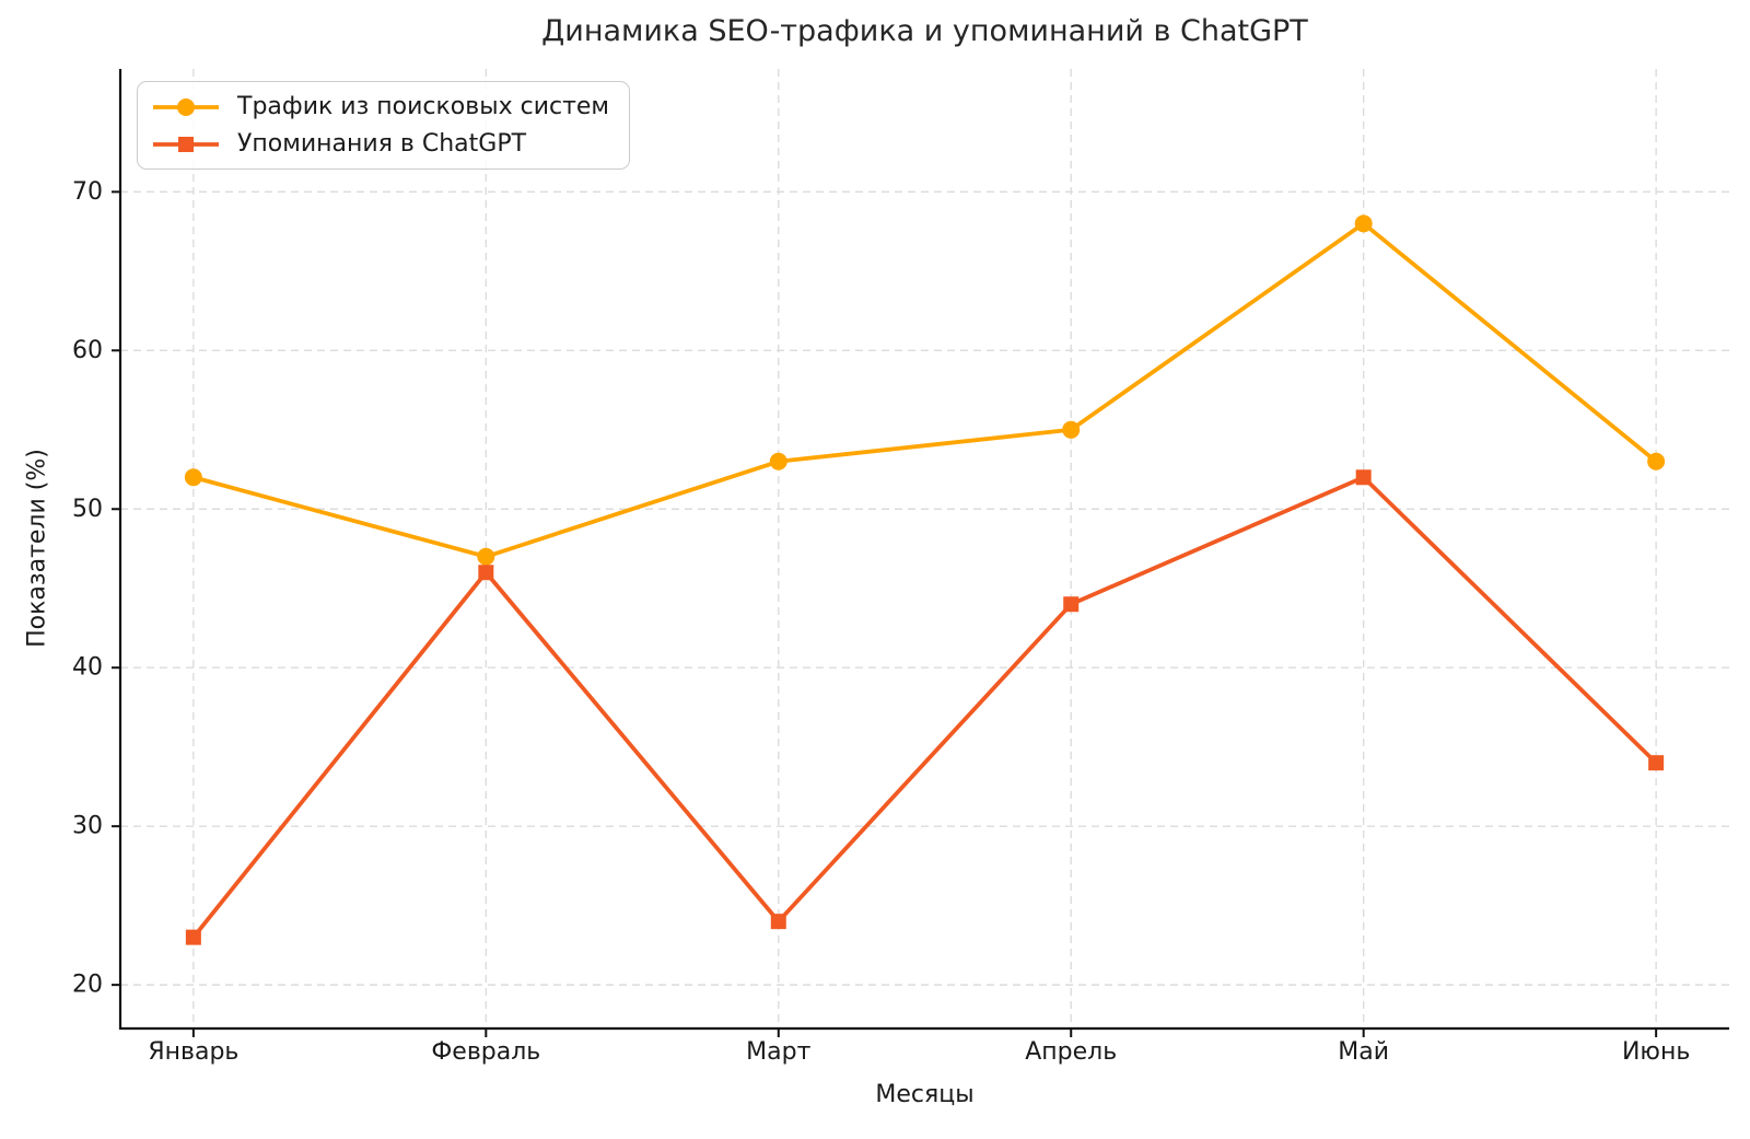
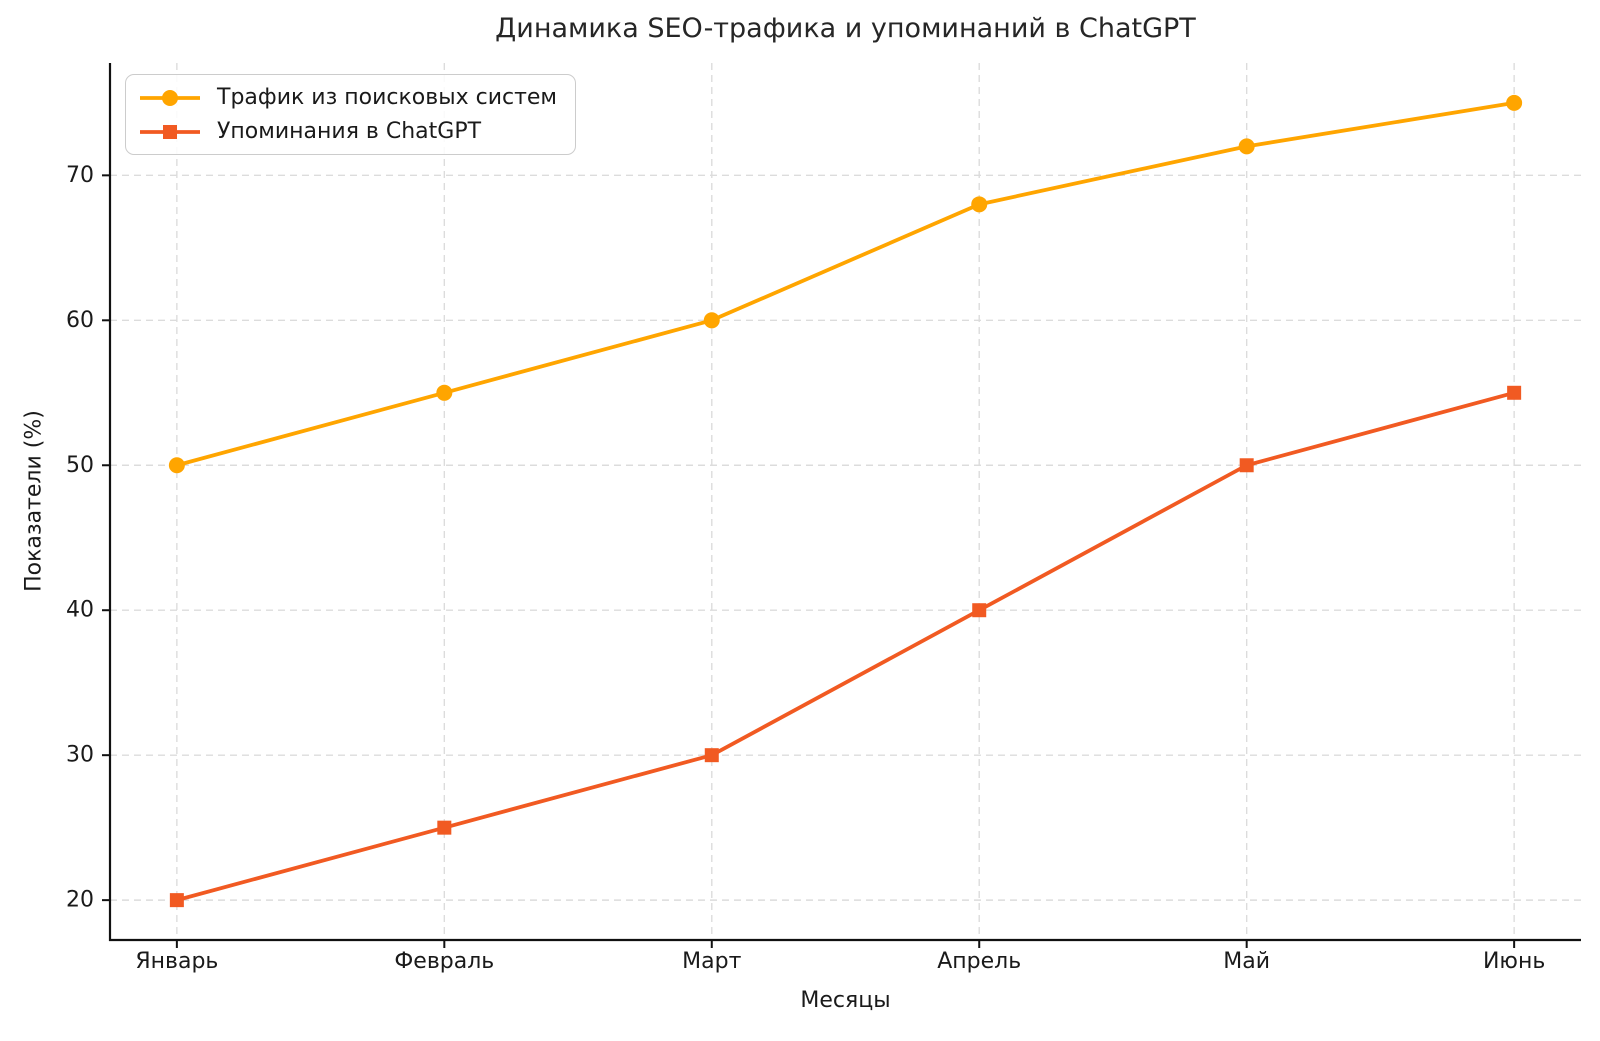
Трафик из поисковых систем/Январь: 52 -> 50
Упоминания в ChatGPT/Январь: 23 -> 20
Трафик из поисковых систем/Февраль: 47 -> 55
Упоминания в ChatGPT/Февраль: 46 -> 25
Трафик из поисковых систем/Март: 53 -> 60
Упоминания в ChatGPT/Март: 24 -> 30
Трафик из поисковых систем/Апрель: 55 -> 68
Упоминания в ChatGPT/Апрель: 44 -> 40
Трафик из поисковых систем/Май: 68 -> 72
Упоминания в ChatGPT/Май: 52 -> 50
Трафик из поисковых систем/Июнь: 53 -> 75
Упоминания в ChatGPT/Июнь: 34 -> 55
